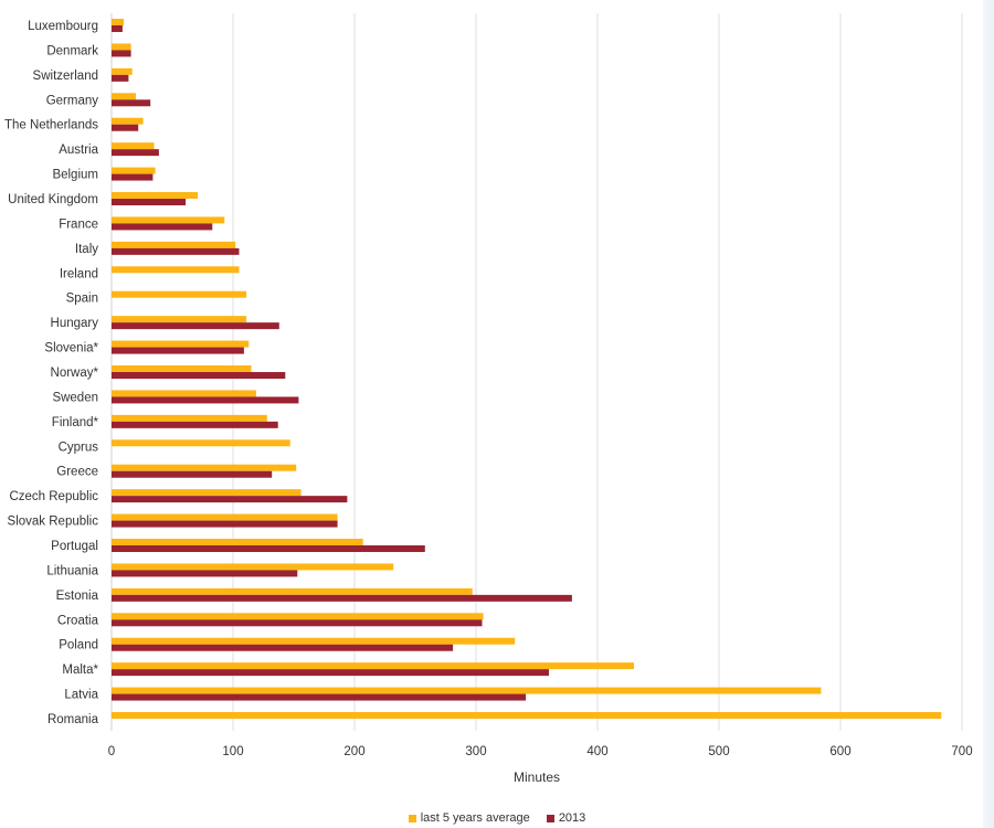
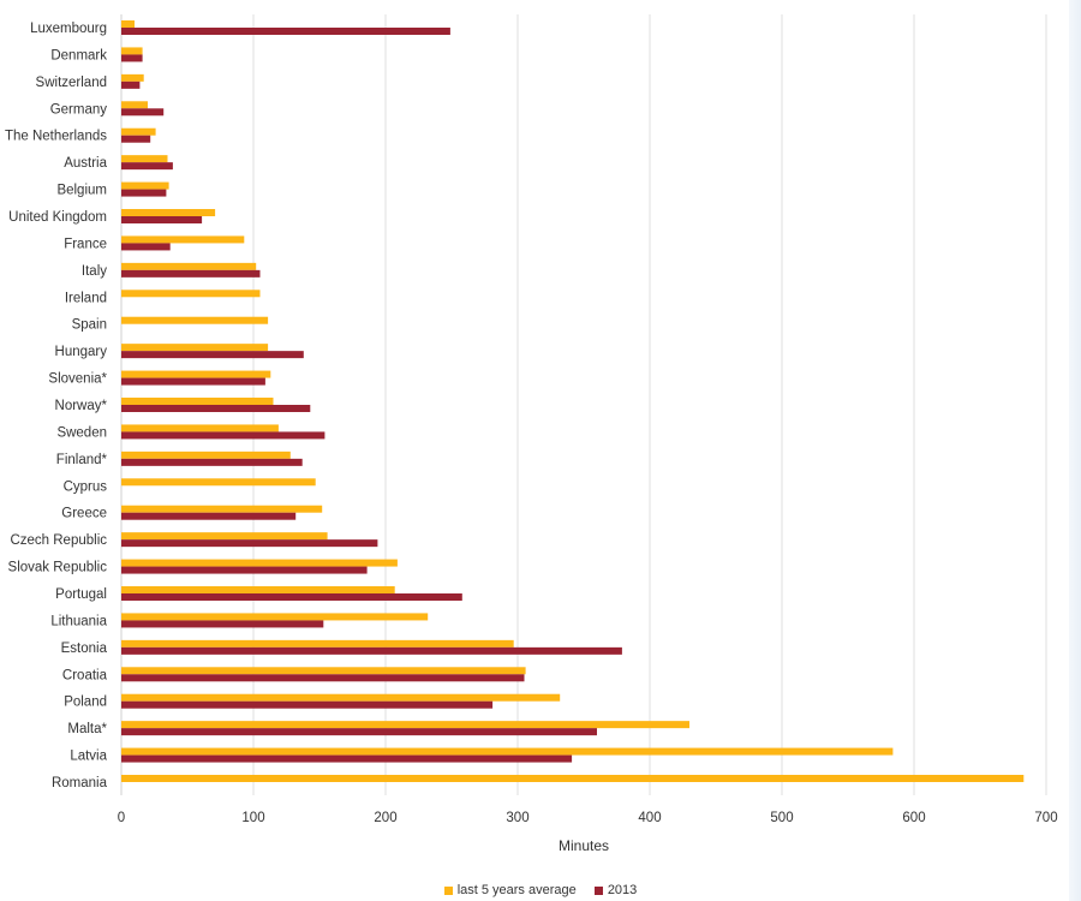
2013/Luxembourg: 9 -> 249
2013/France: 83 -> 37
last 5 years average/Slovak Republic: 186 -> 209
